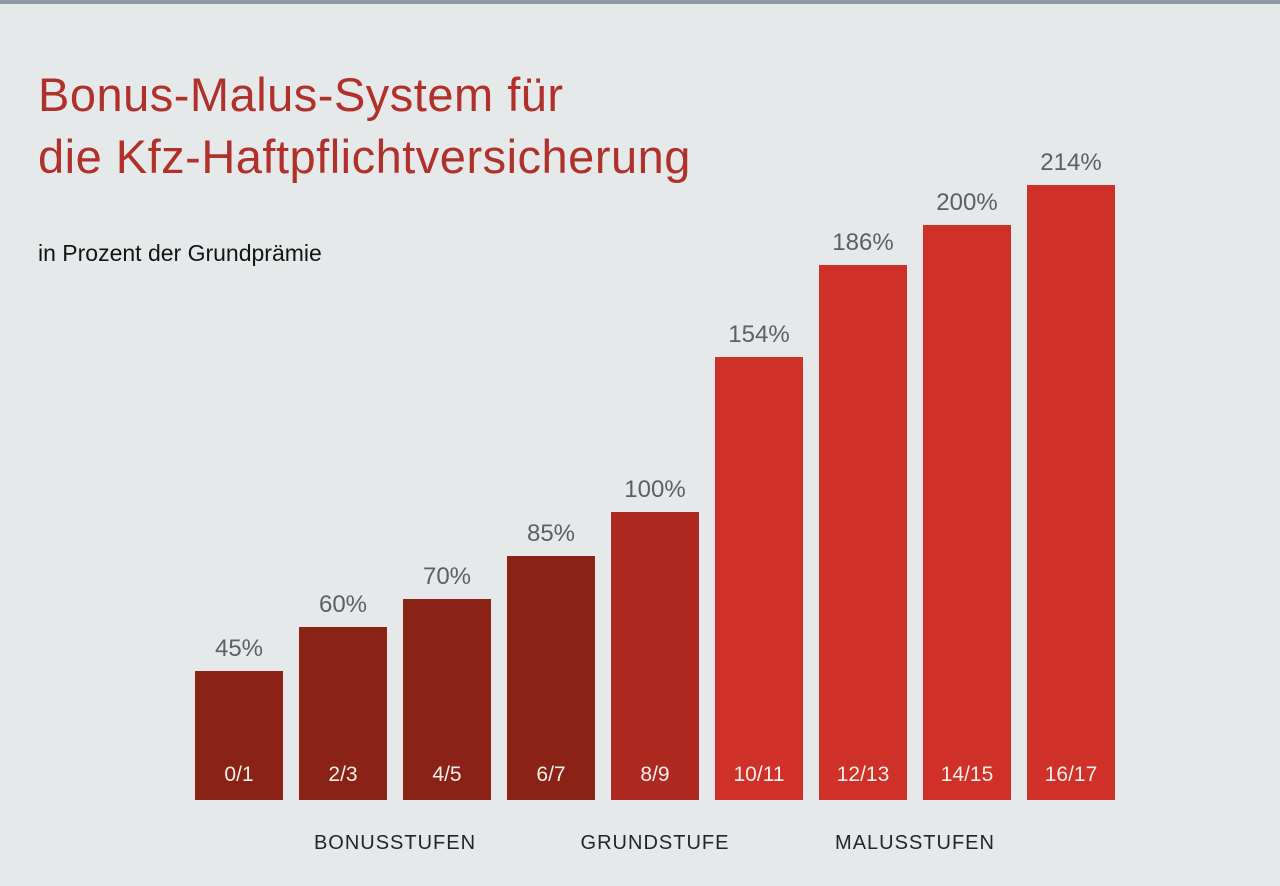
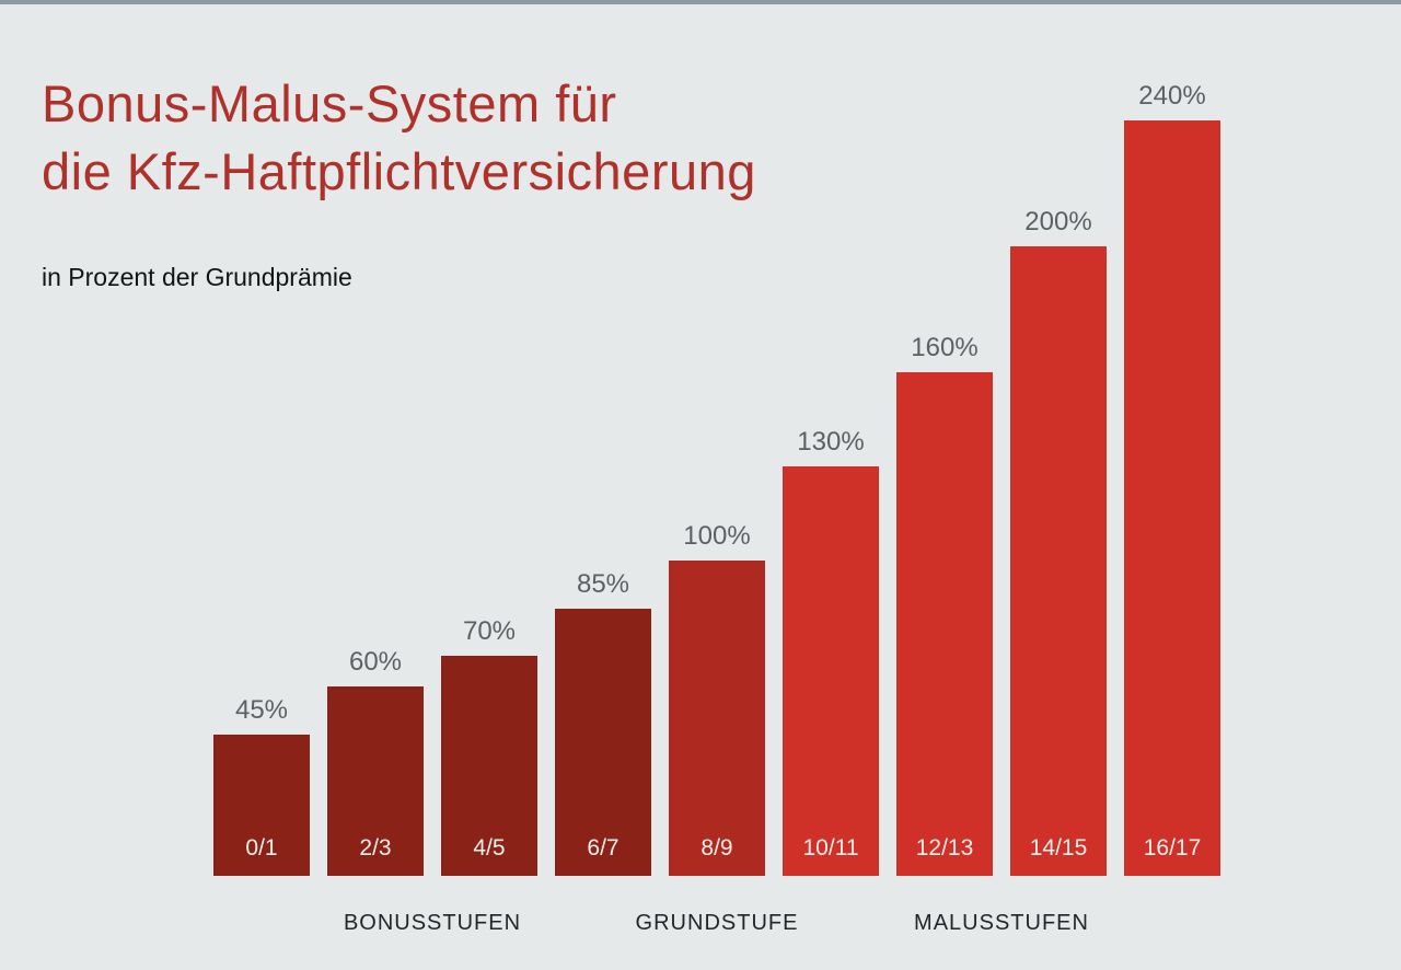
10/11: 154% -> 130%
12/13: 186% -> 160%
16/17: 214% -> 240%
